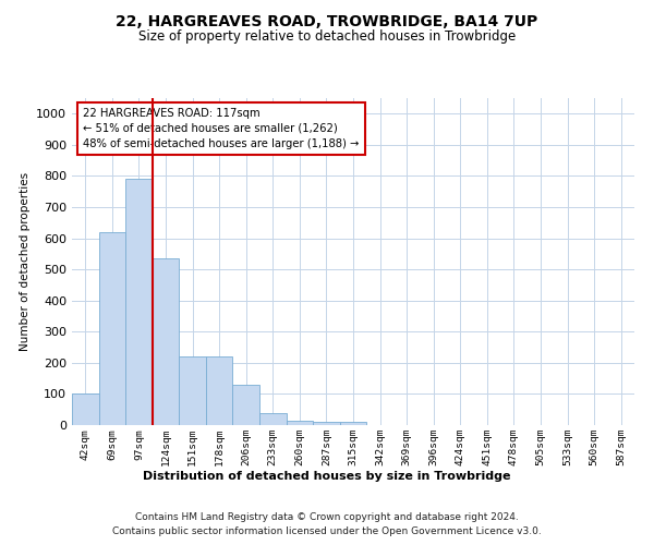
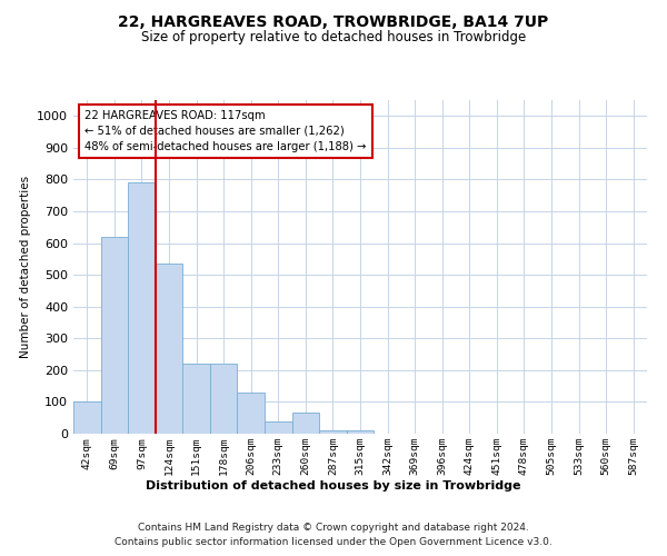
260sqm: 15 -> 65
